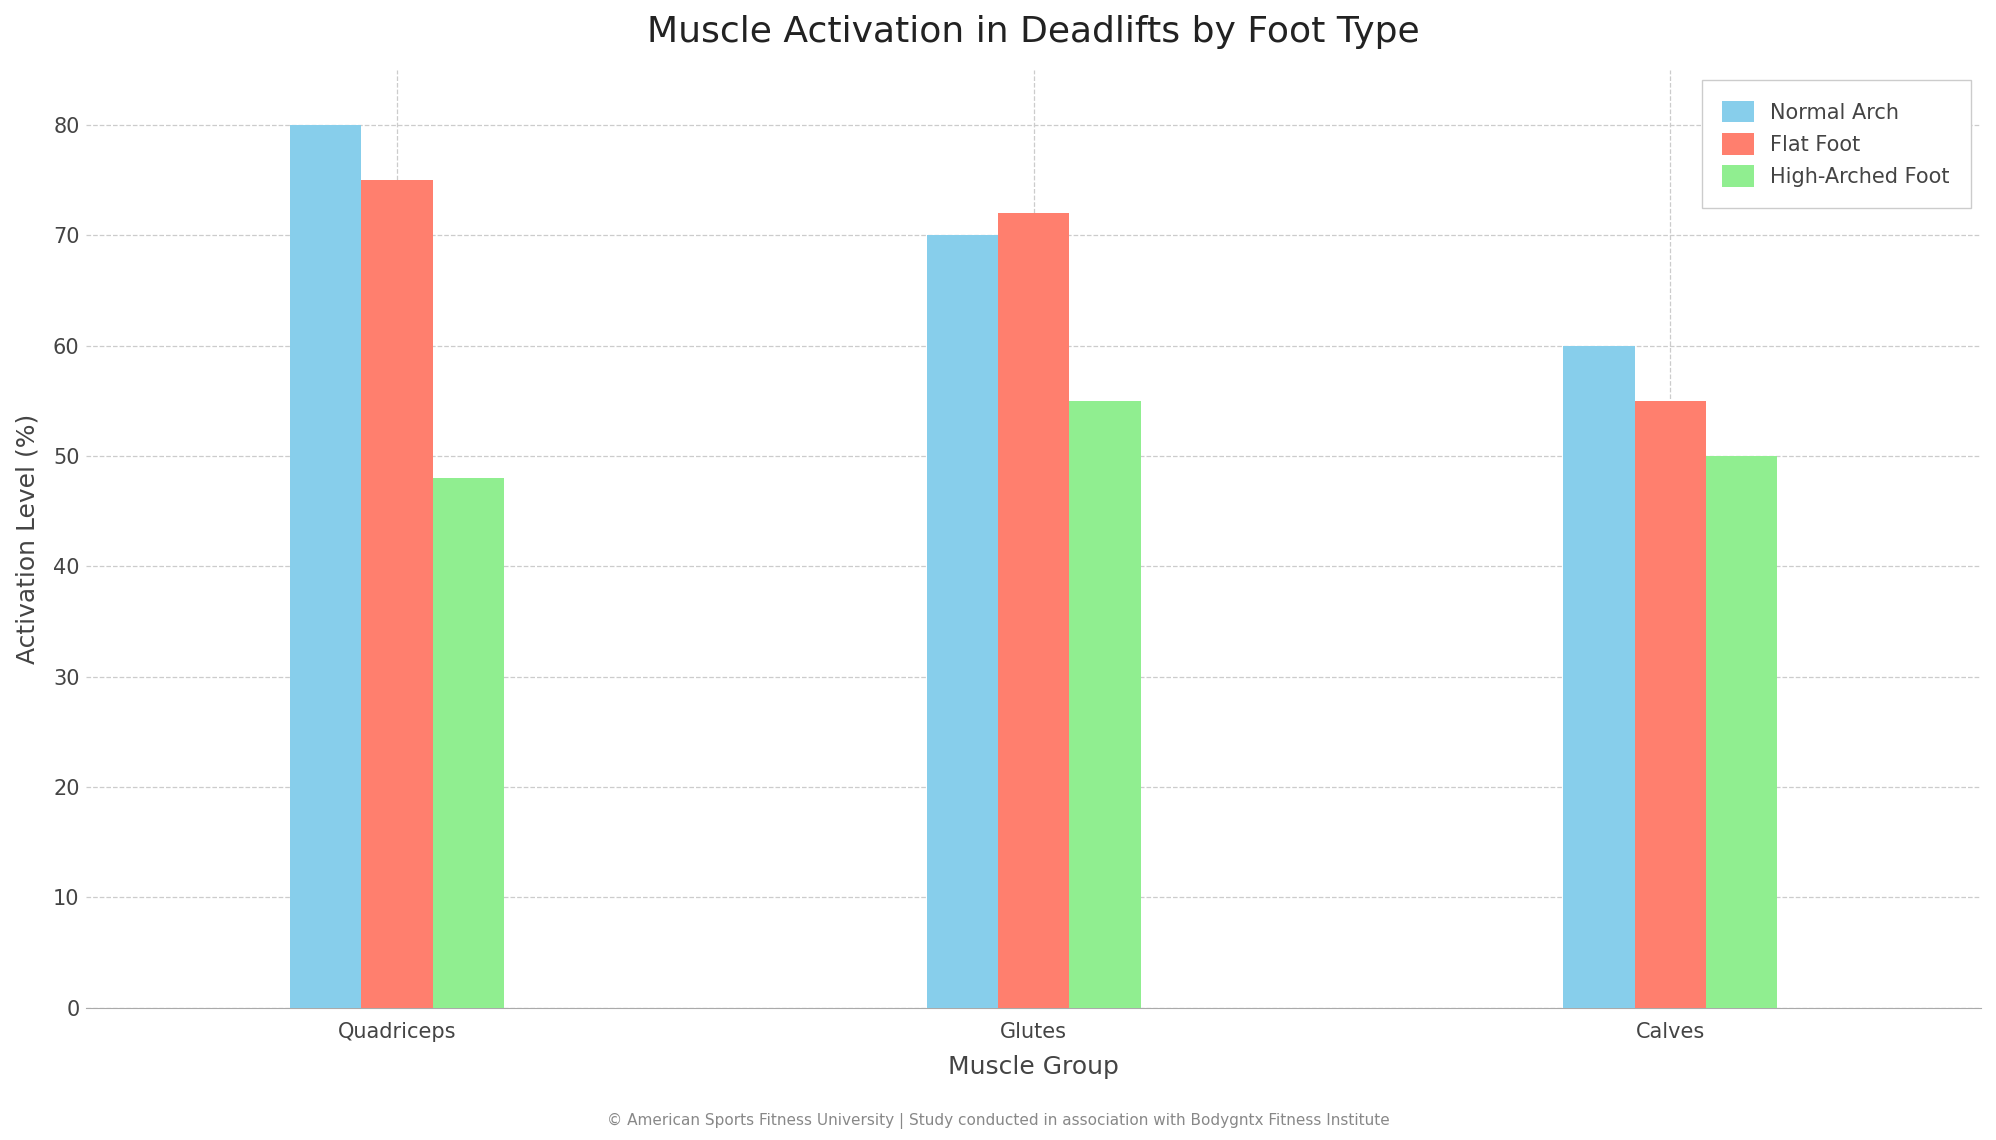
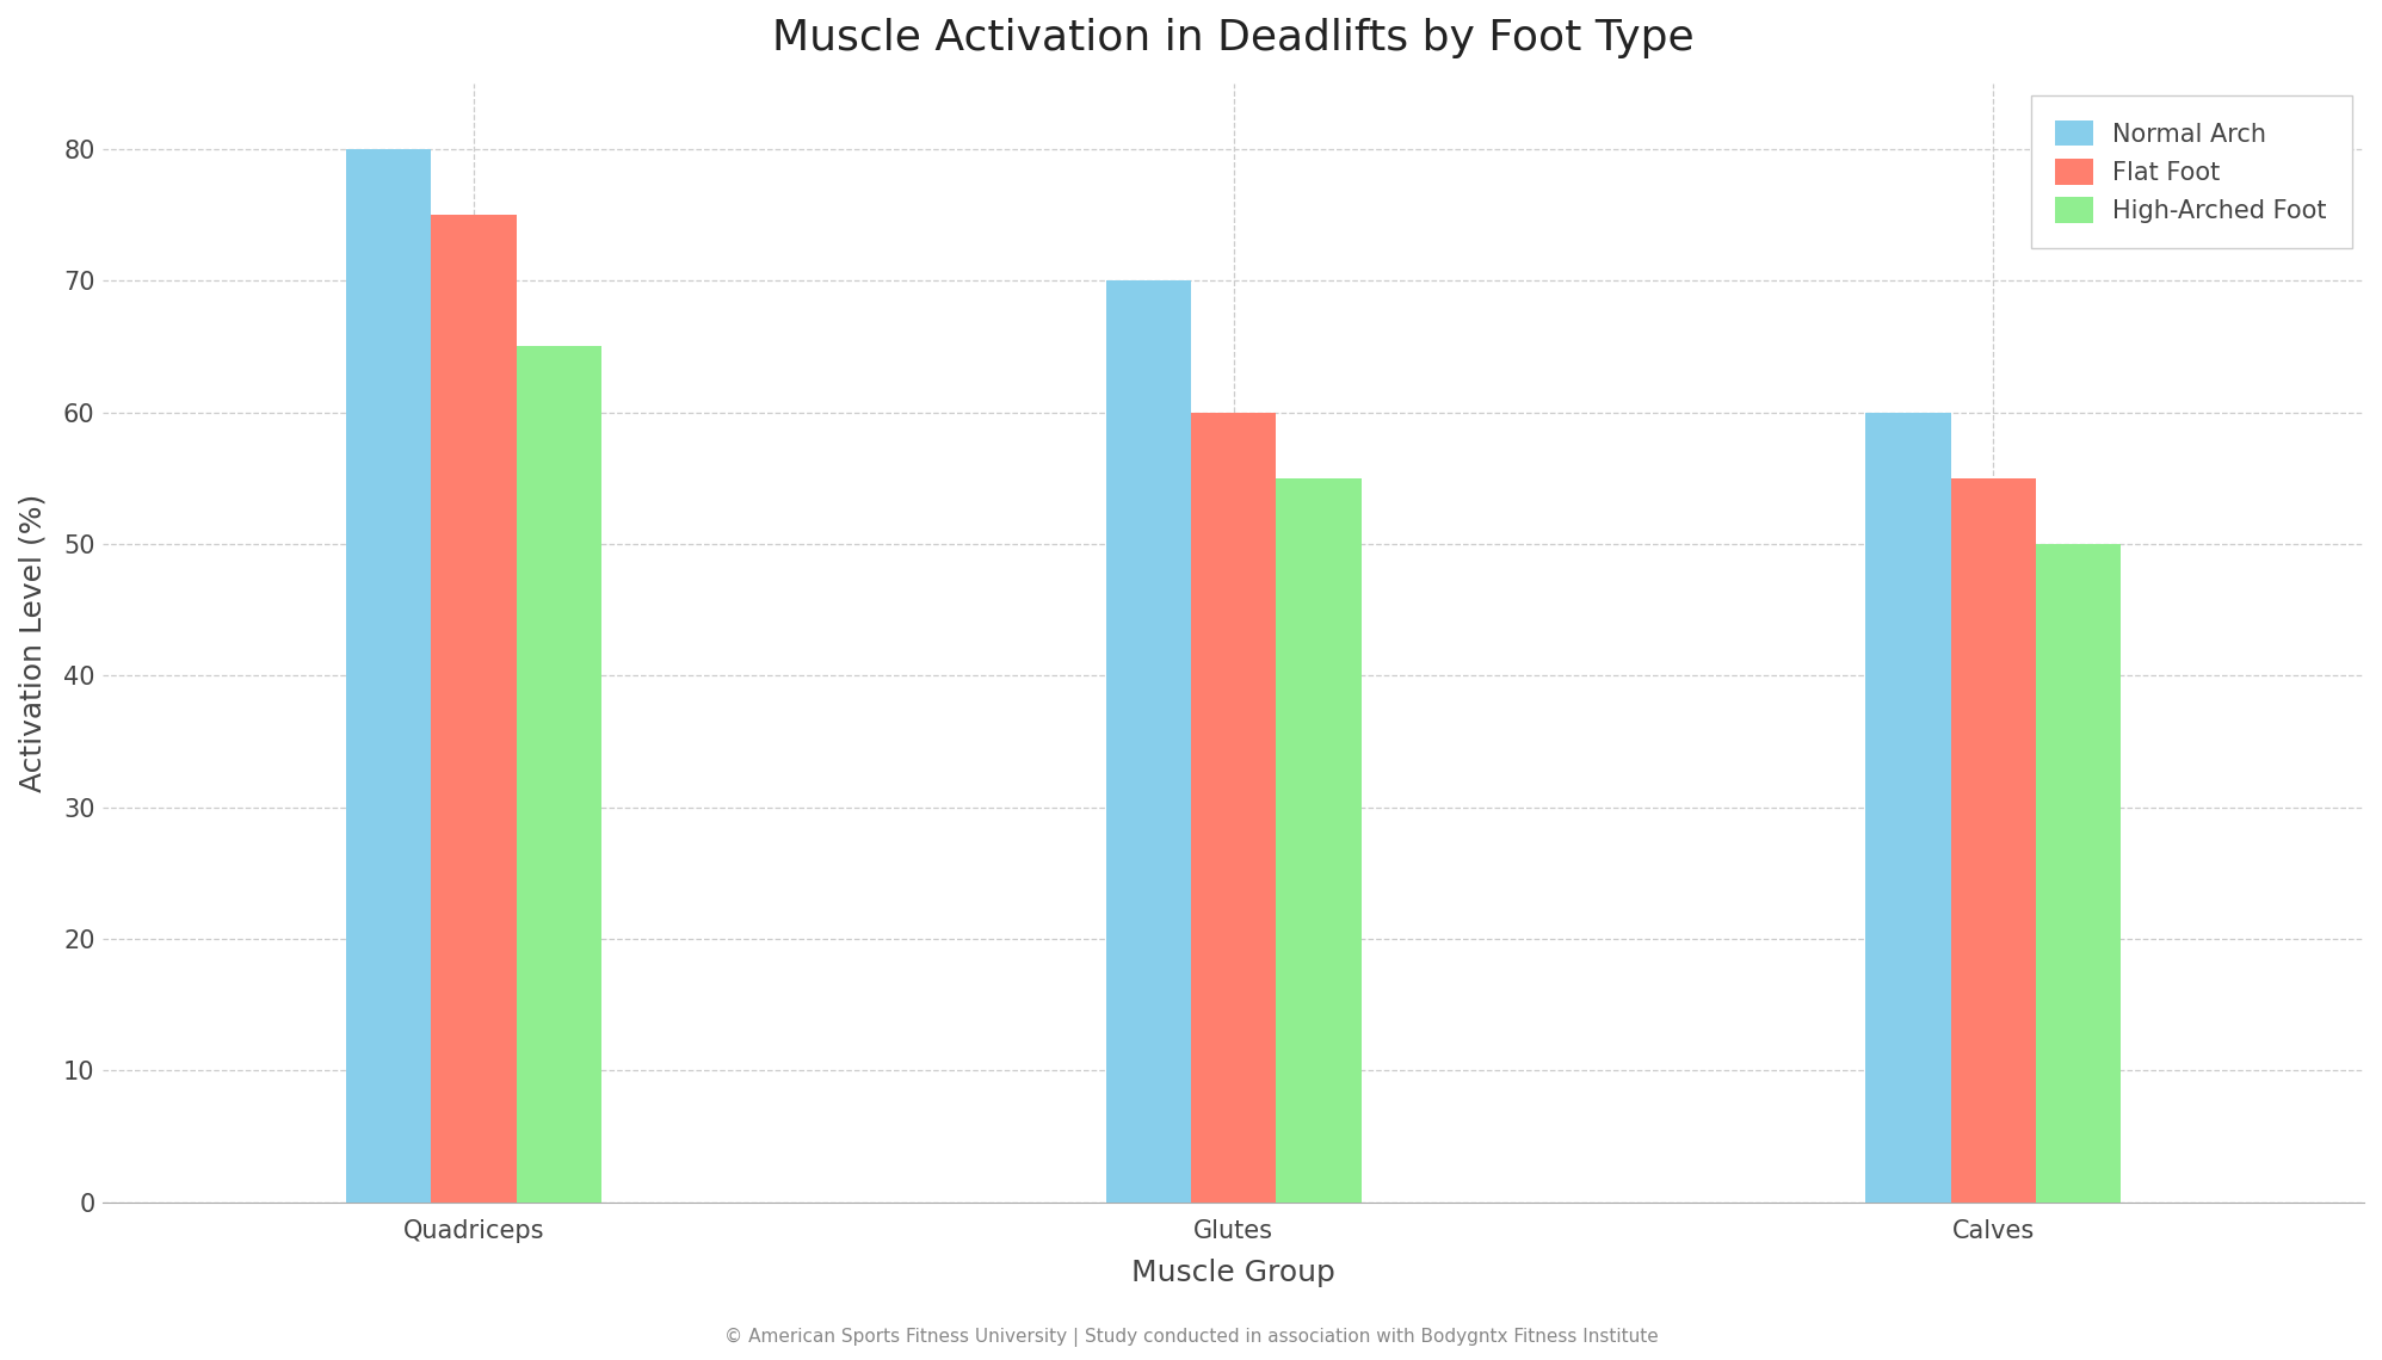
High-Arched Foot/Quadriceps: 48 -> 65
Flat Foot/Glutes: 72 -> 60
